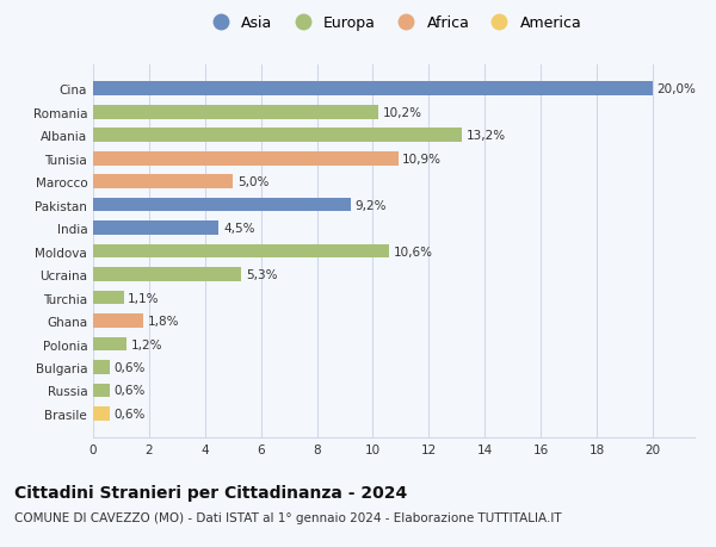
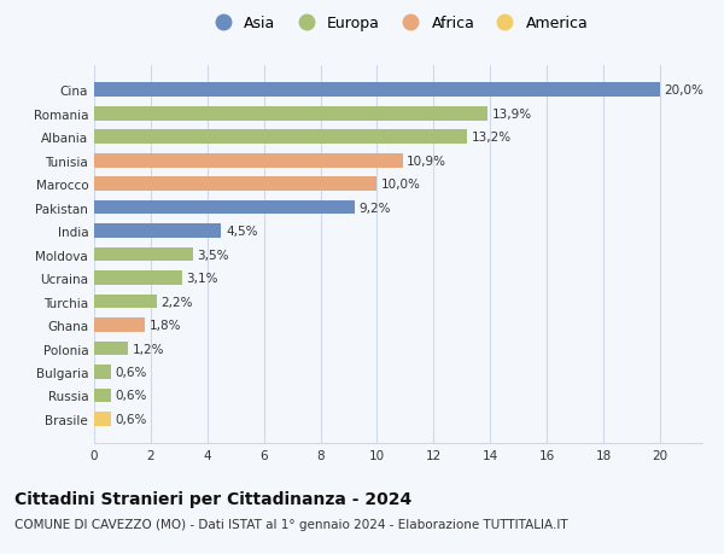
Romania: 10,2% -> 13,9%
Marocco: 5,0% -> 10,0%
Moldova: 10,6% -> 3,5%
Ucraina: 5,3% -> 3,1%
Turchia: 1,1% -> 2,2%
